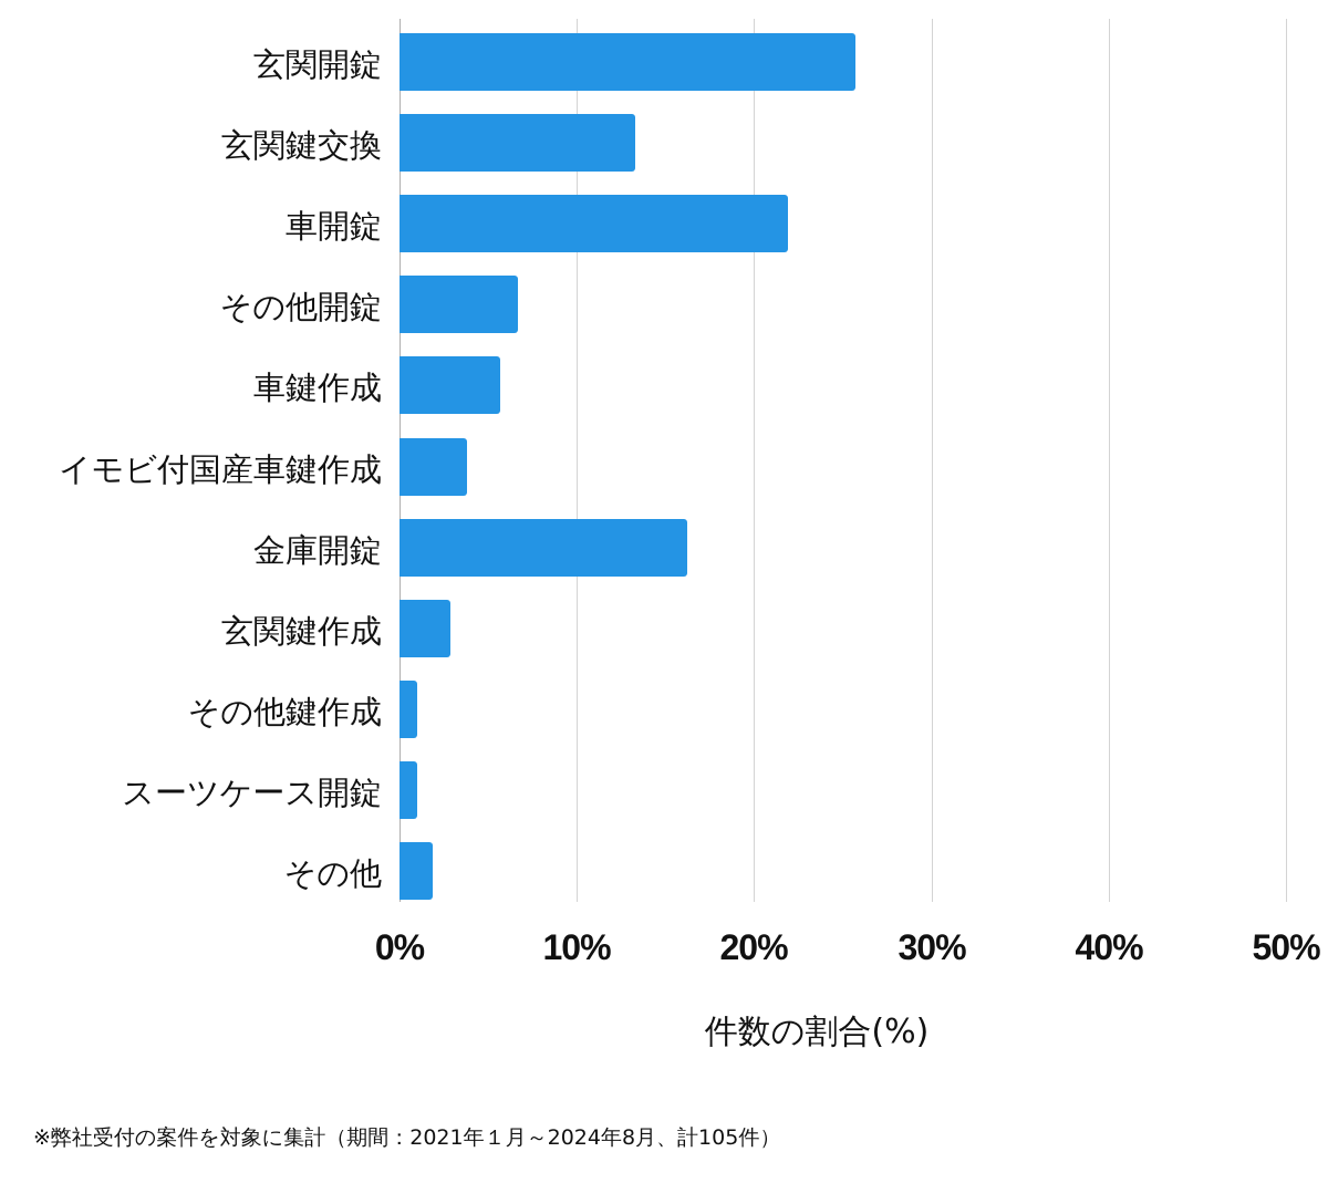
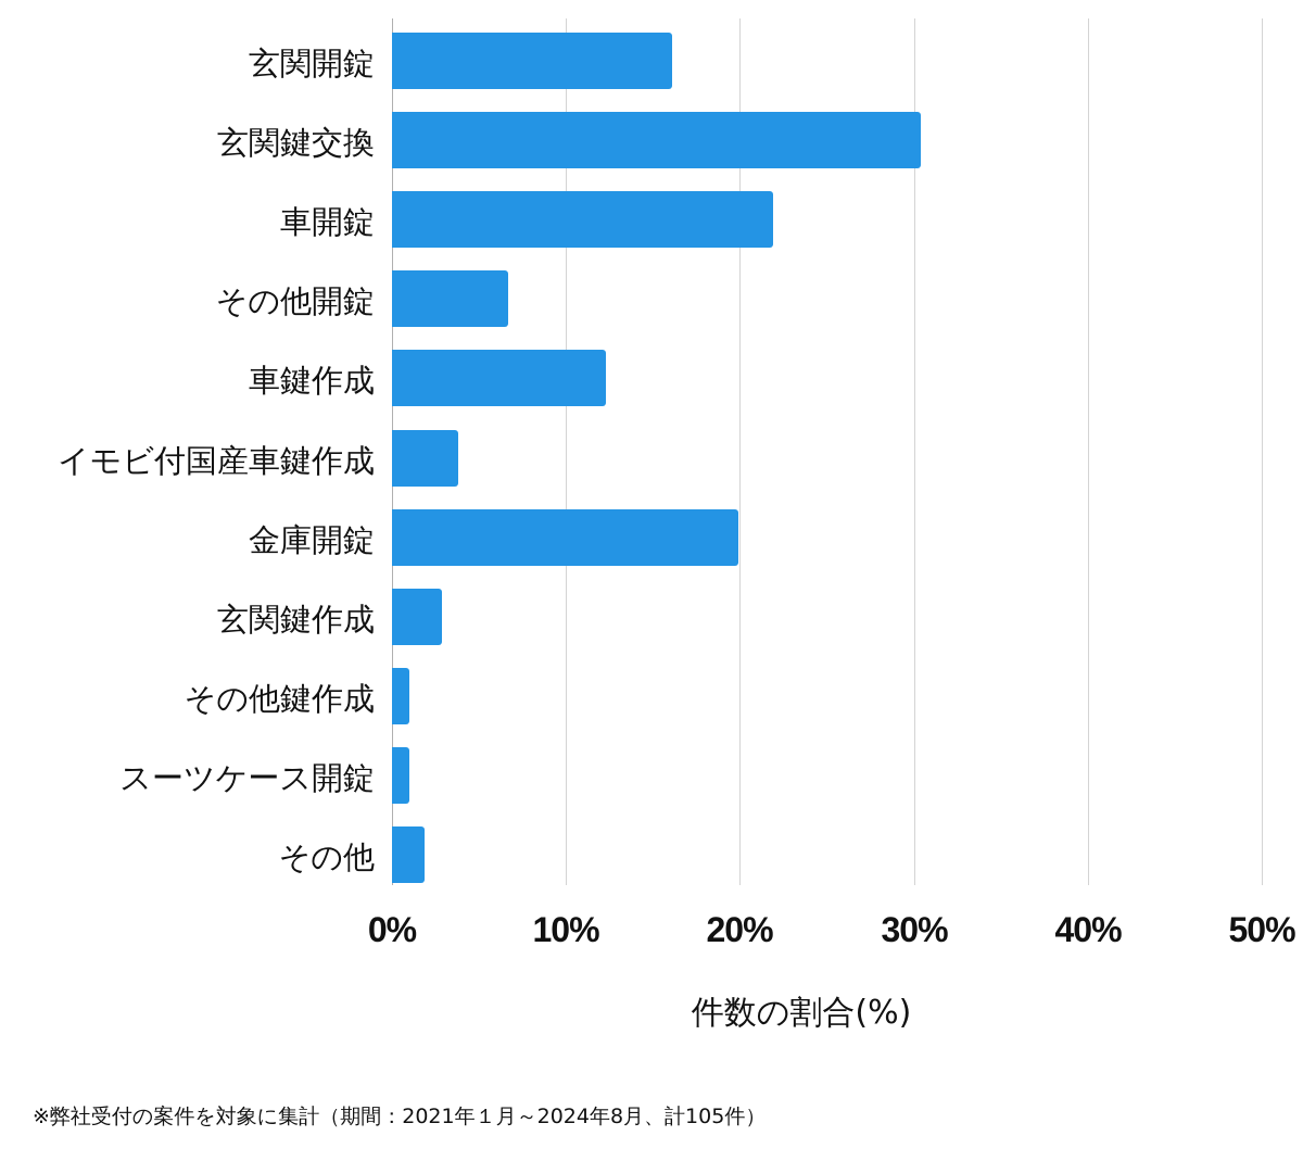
玄関開錠: 25.7% -> 16.1%
玄関鍵交換: 13.3% -> 30.4%
車鍵作成: 5.7% -> 12.3%
金庫開錠: 16.2% -> 19.9%
